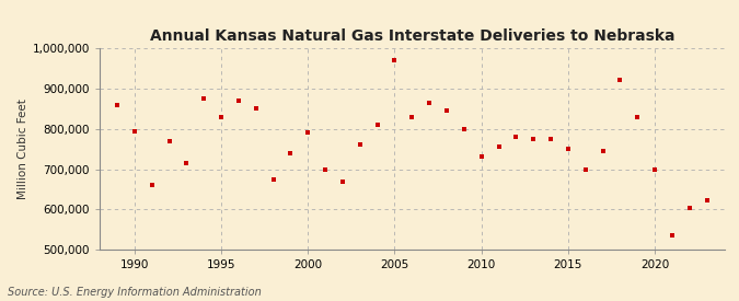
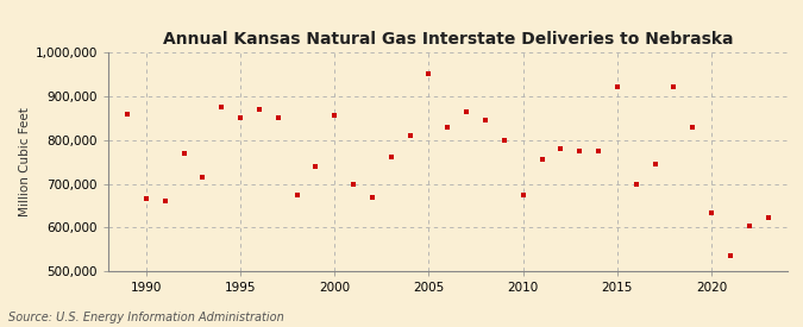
1990: 795,000 -> 665,000
1995: 830,000 -> 850,000
2000: 790,000 -> 855,000
2005: 970,000 -> 950,000
2010: 730,000 -> 675,000
2015: 750,000 -> 920,000
2020: 700,000 -> 635,000
